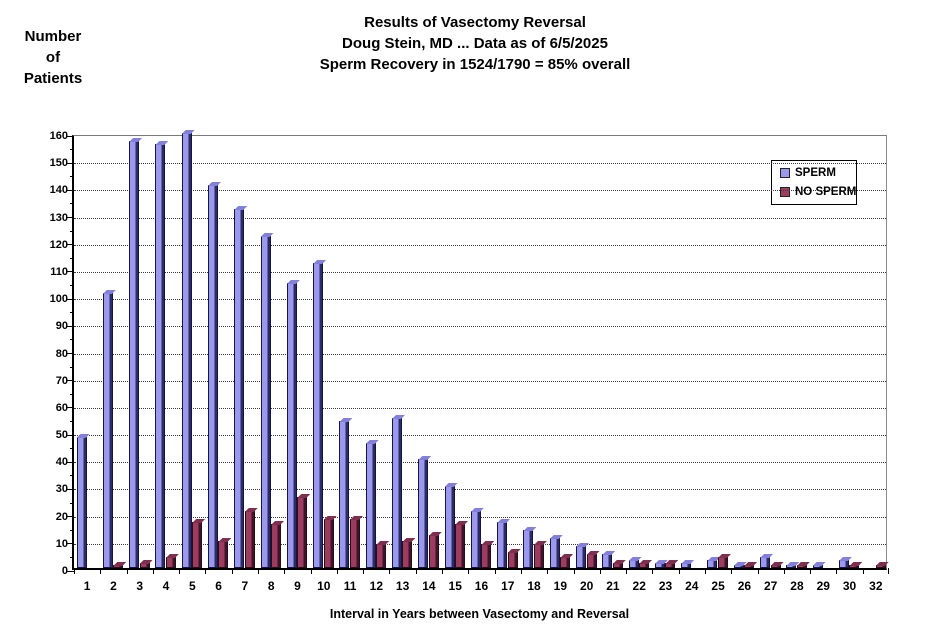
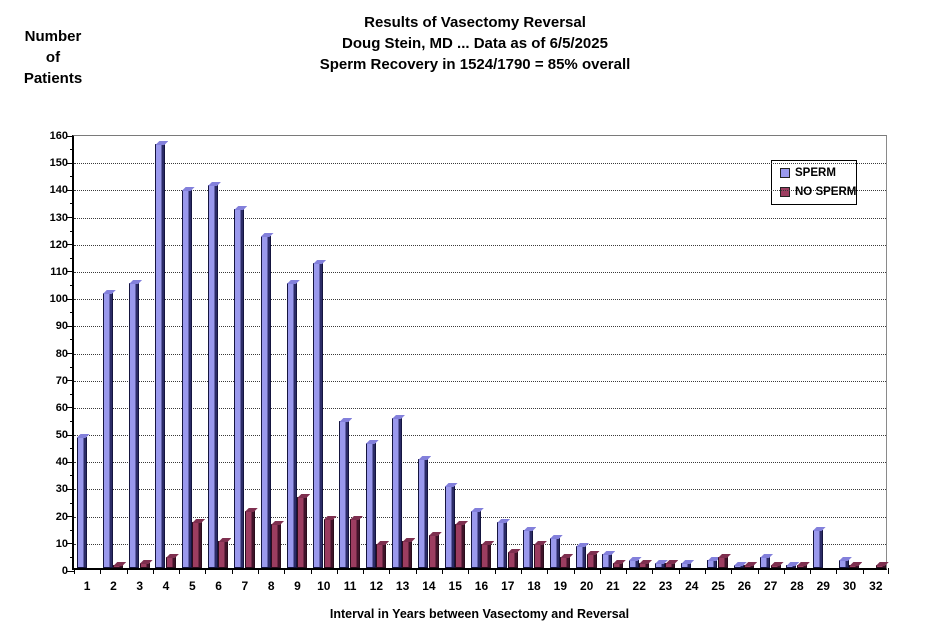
SPERM/3: 157 -> 105
SPERM/5: 160 -> 139
SPERM/29: 1 -> 14
